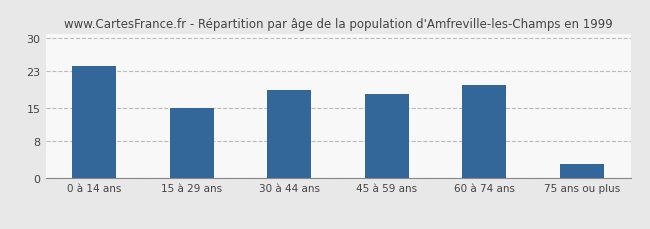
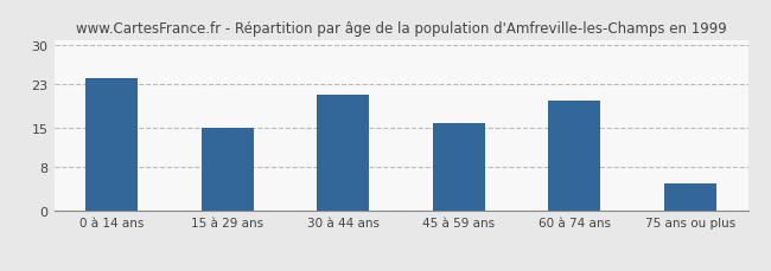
30 à 44 ans: 19 -> 21
45 à 59 ans: 18 -> 16
75 ans ou plus: 3 -> 5
